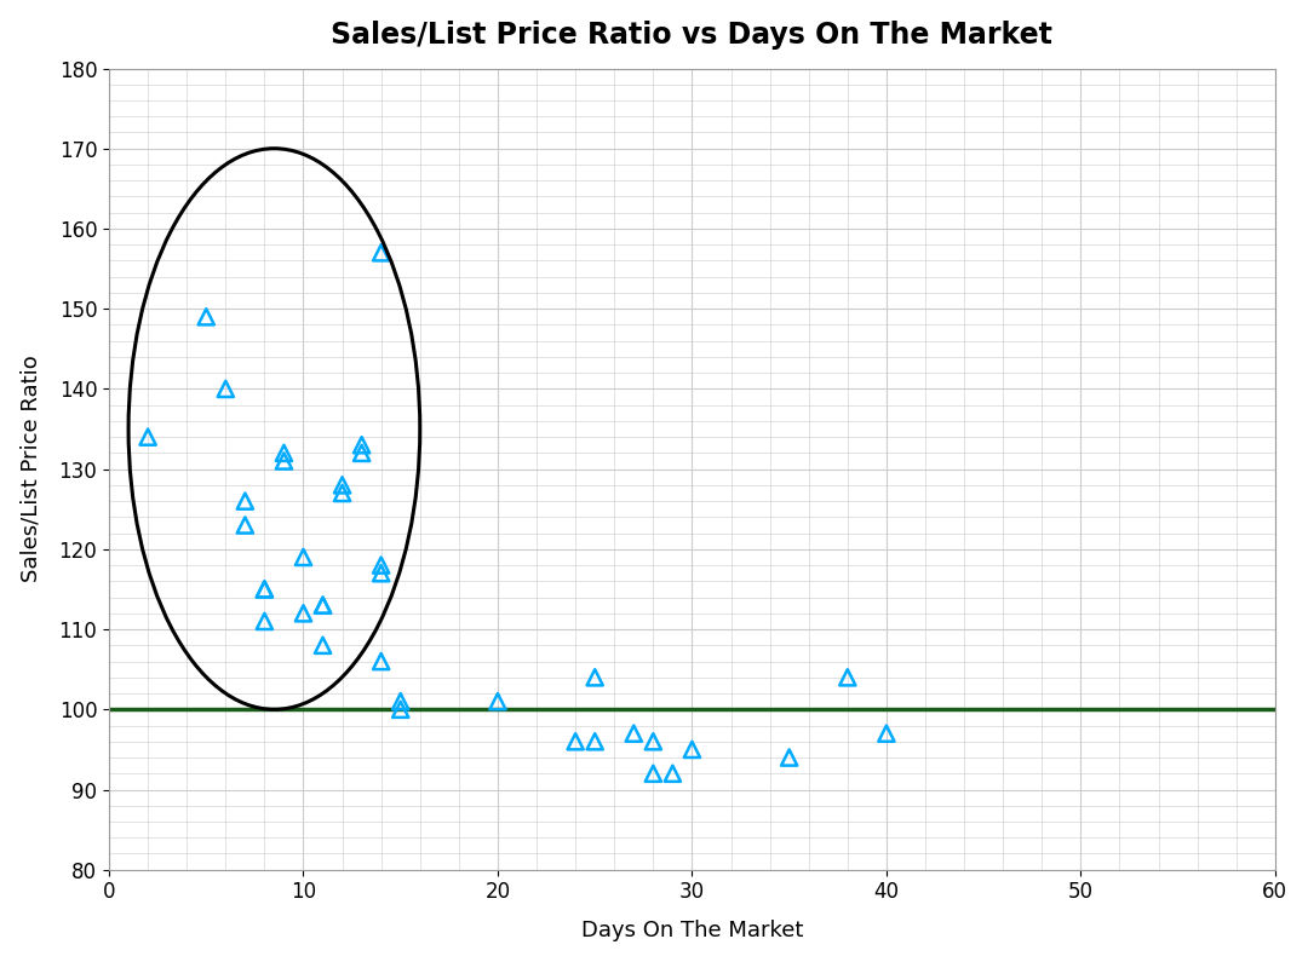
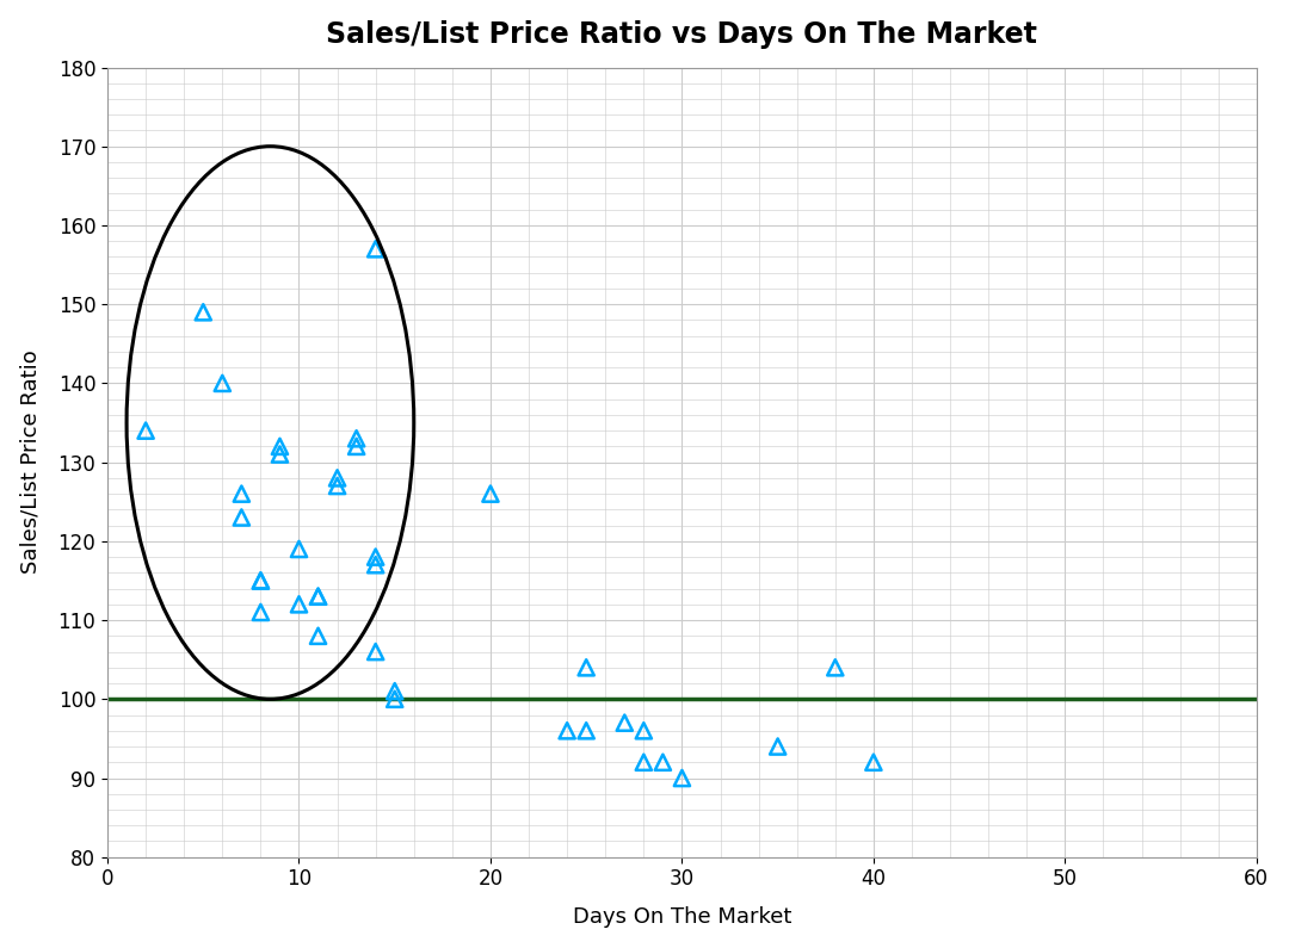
20: 101 -> 126
30: 95 -> 90
40: 97 -> 92
